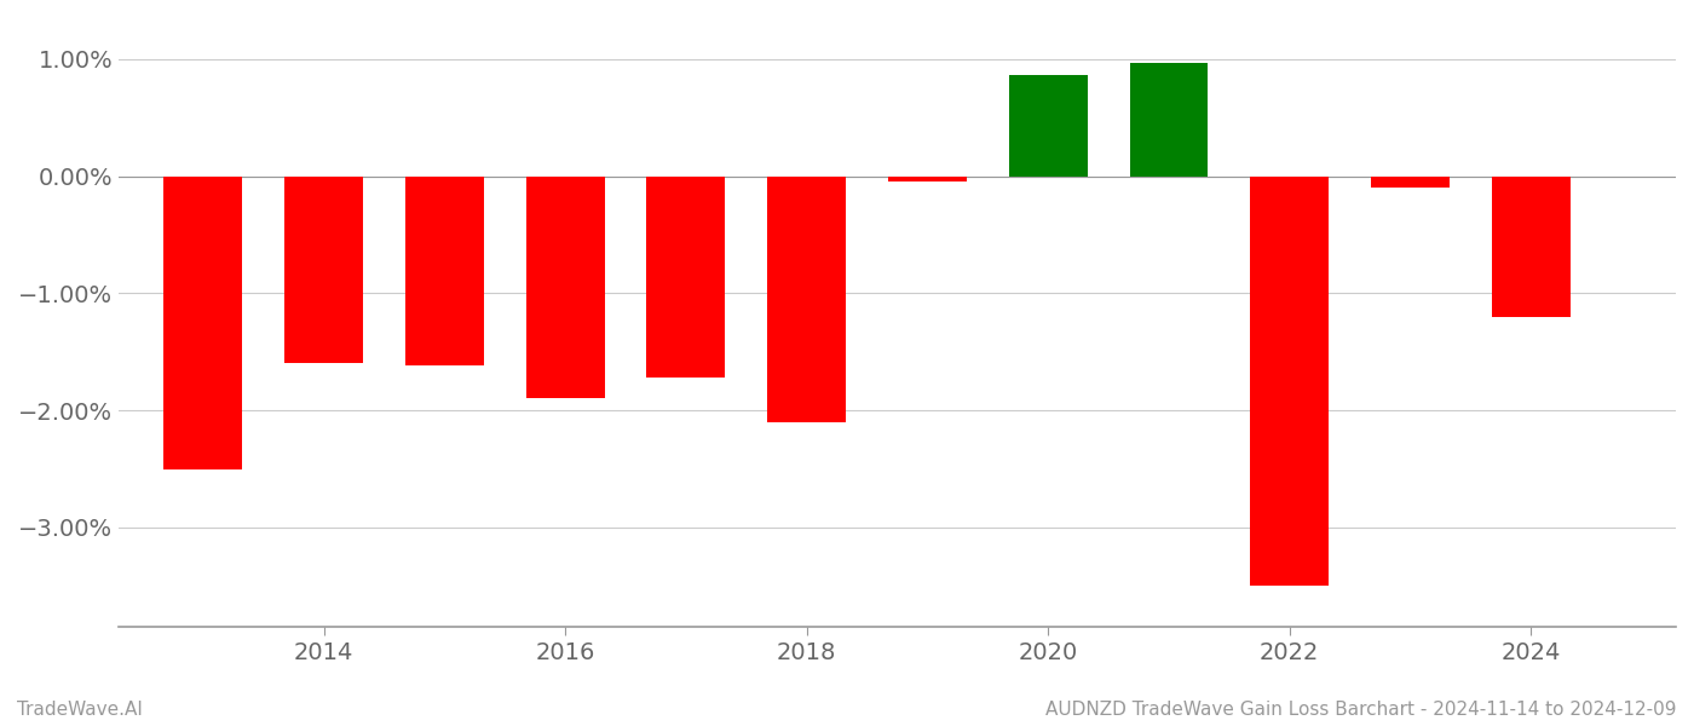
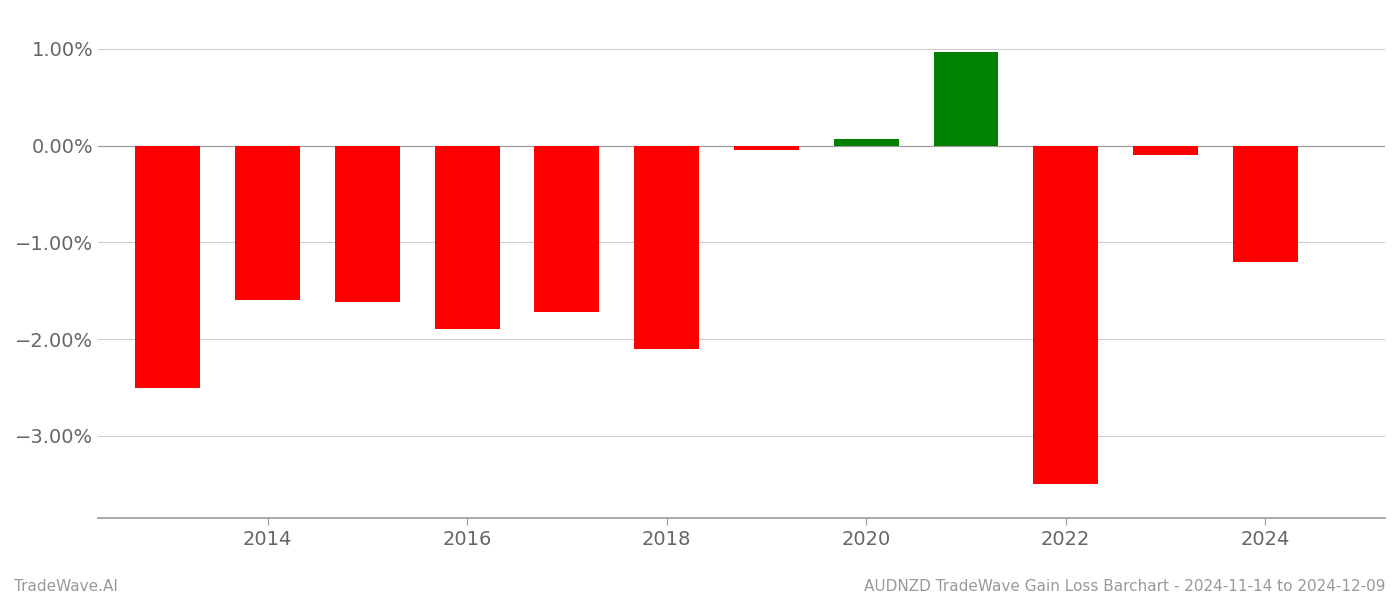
2020: 0.86% -> 0.07%
